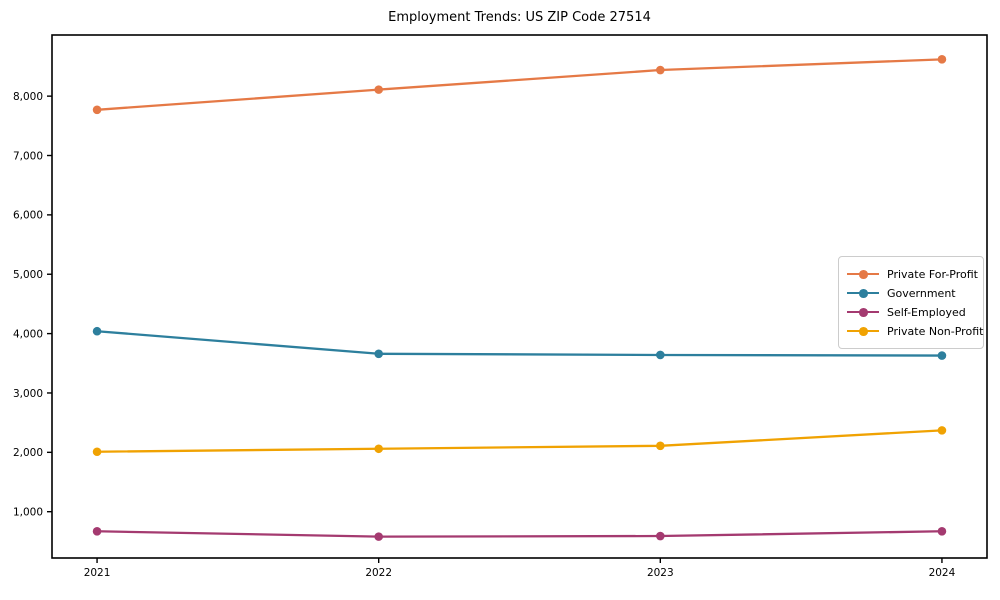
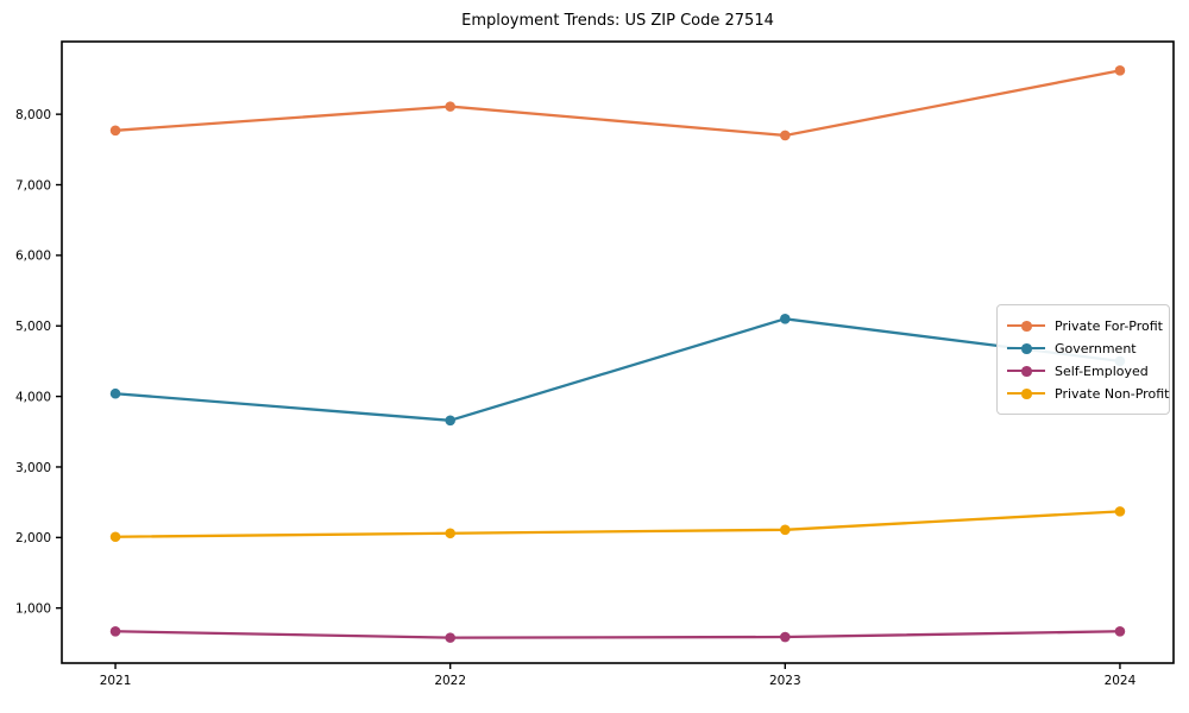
Private For-Profit/2023: 8400 -> 7700
Government/2023: 3600 -> 5100
Government/2024: 3600 -> 4500
